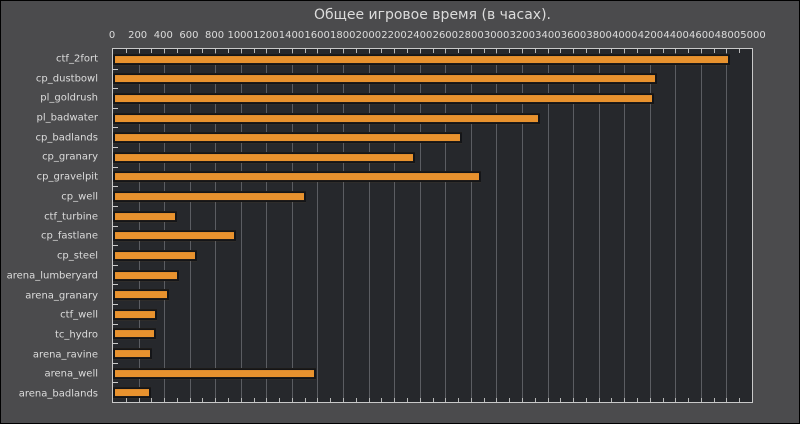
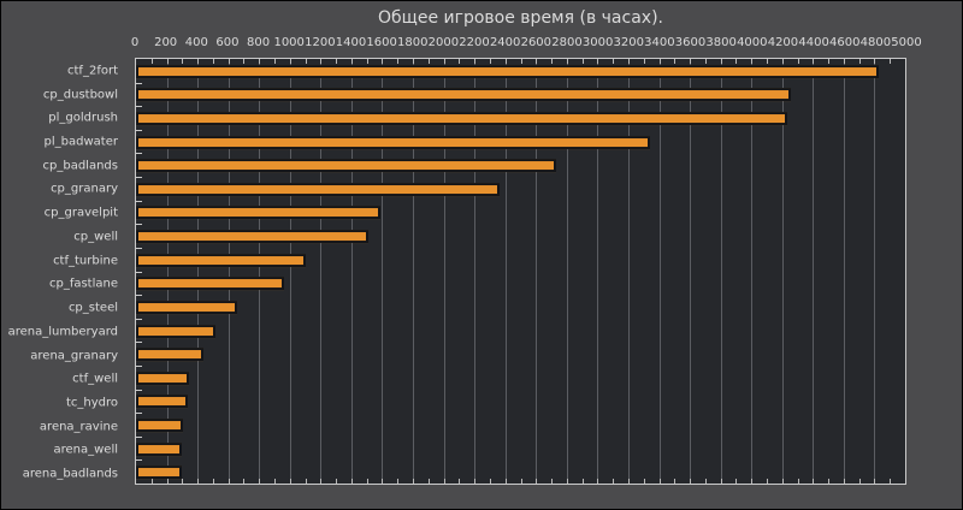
cp_gravelpit: 2880 -> 1590
ctf_turbine: 500 -> 1100
arena_well: 1590 -> 300
